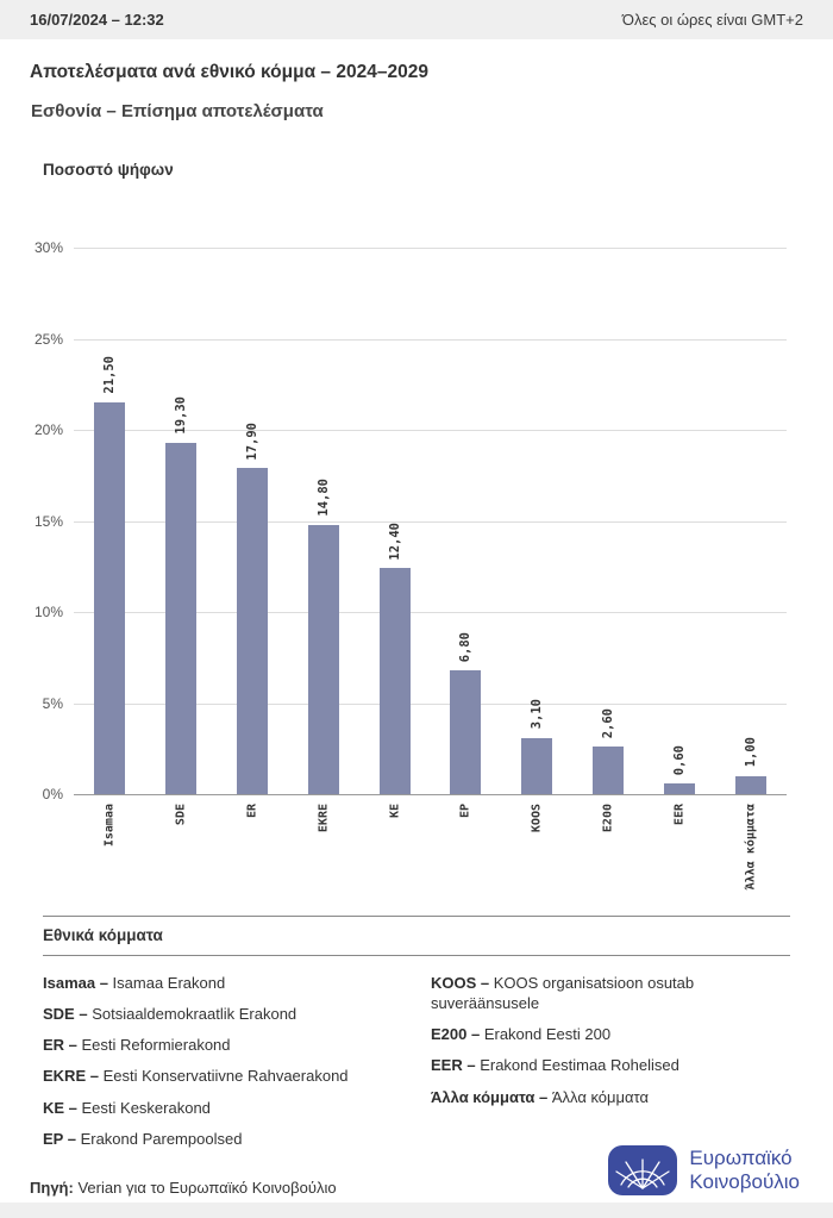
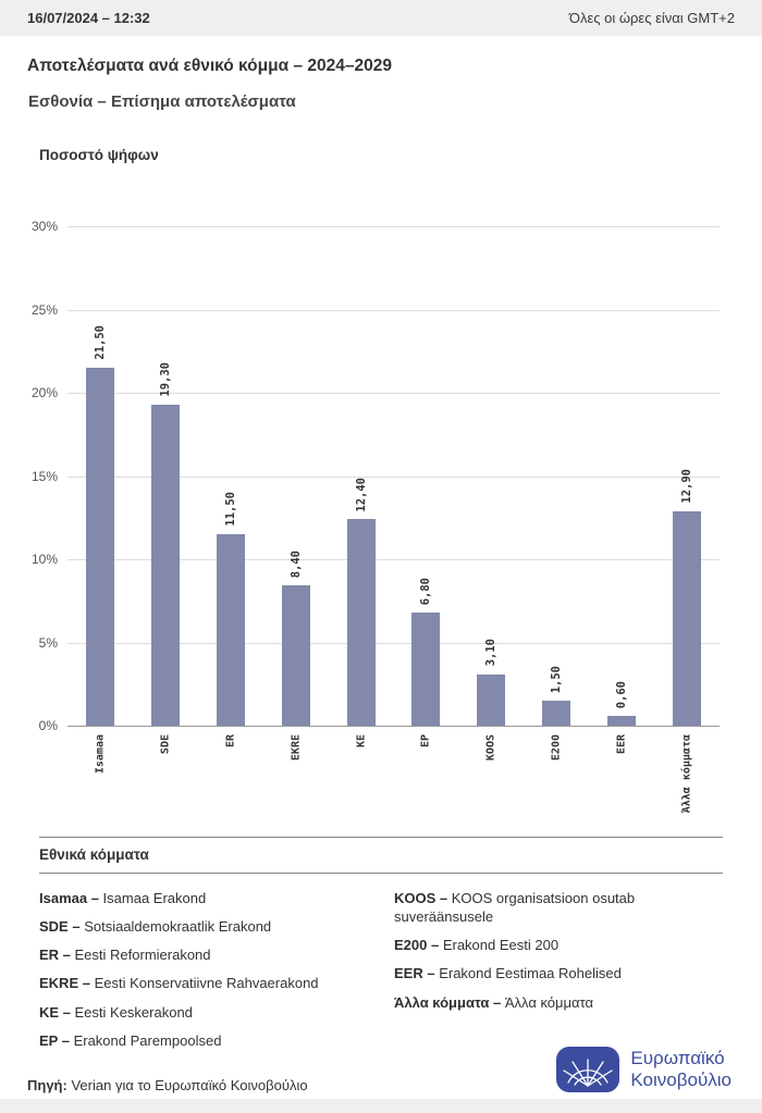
ER: 17,90 -> 11,50
EKRE: 14,80 -> 8,40
E200: 2,60 -> 1,50
Άλλα κόμματα: 1,00 -> 12,90
